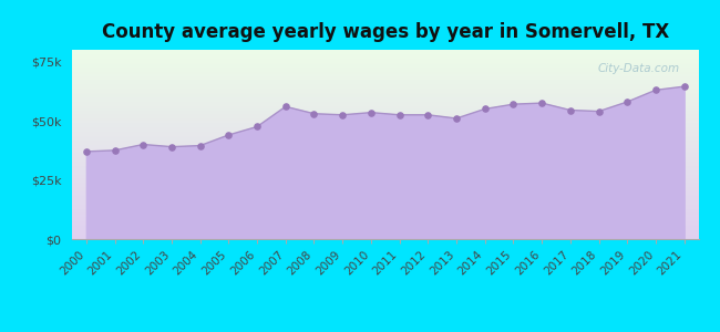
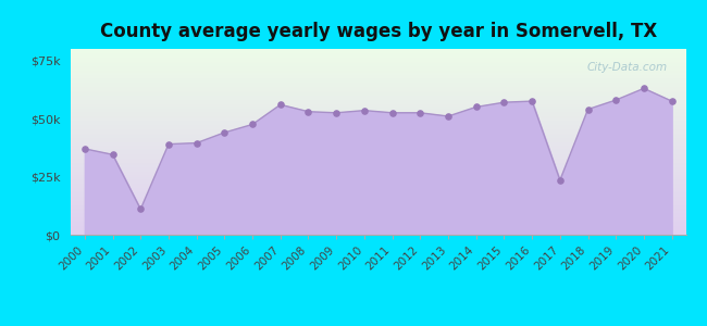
2001: $37.5k -> $34.5k
2002: $40.0k -> $11.0k
2017: $54.5k -> $23.5k
2021: $64.5k -> $57.5k
